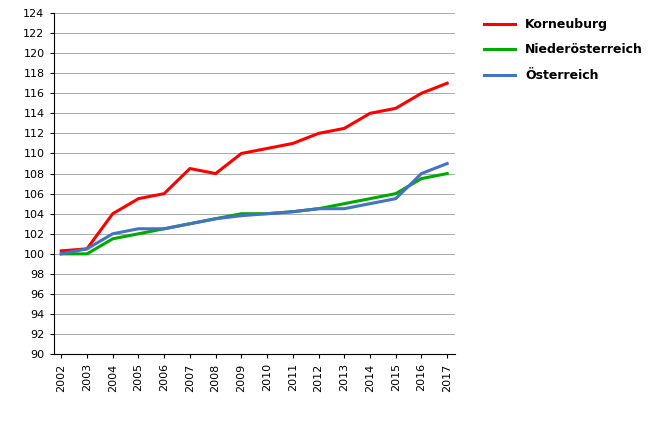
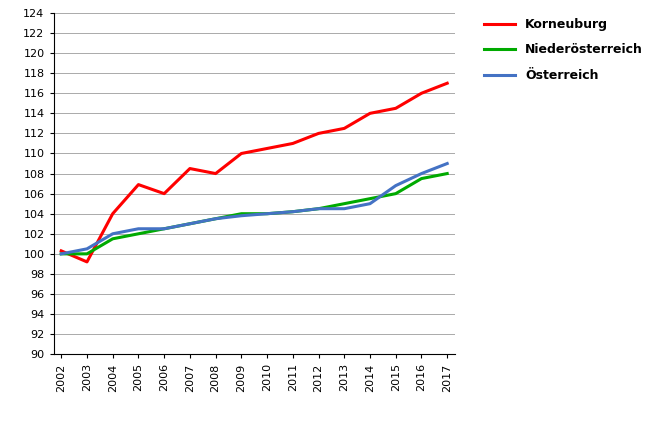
Korneuburg/2003: 100.5 -> 99.2
Korneuburg/2005: 105.5 -> 106.9
Österreich/2015: 105.5 -> 106.8
